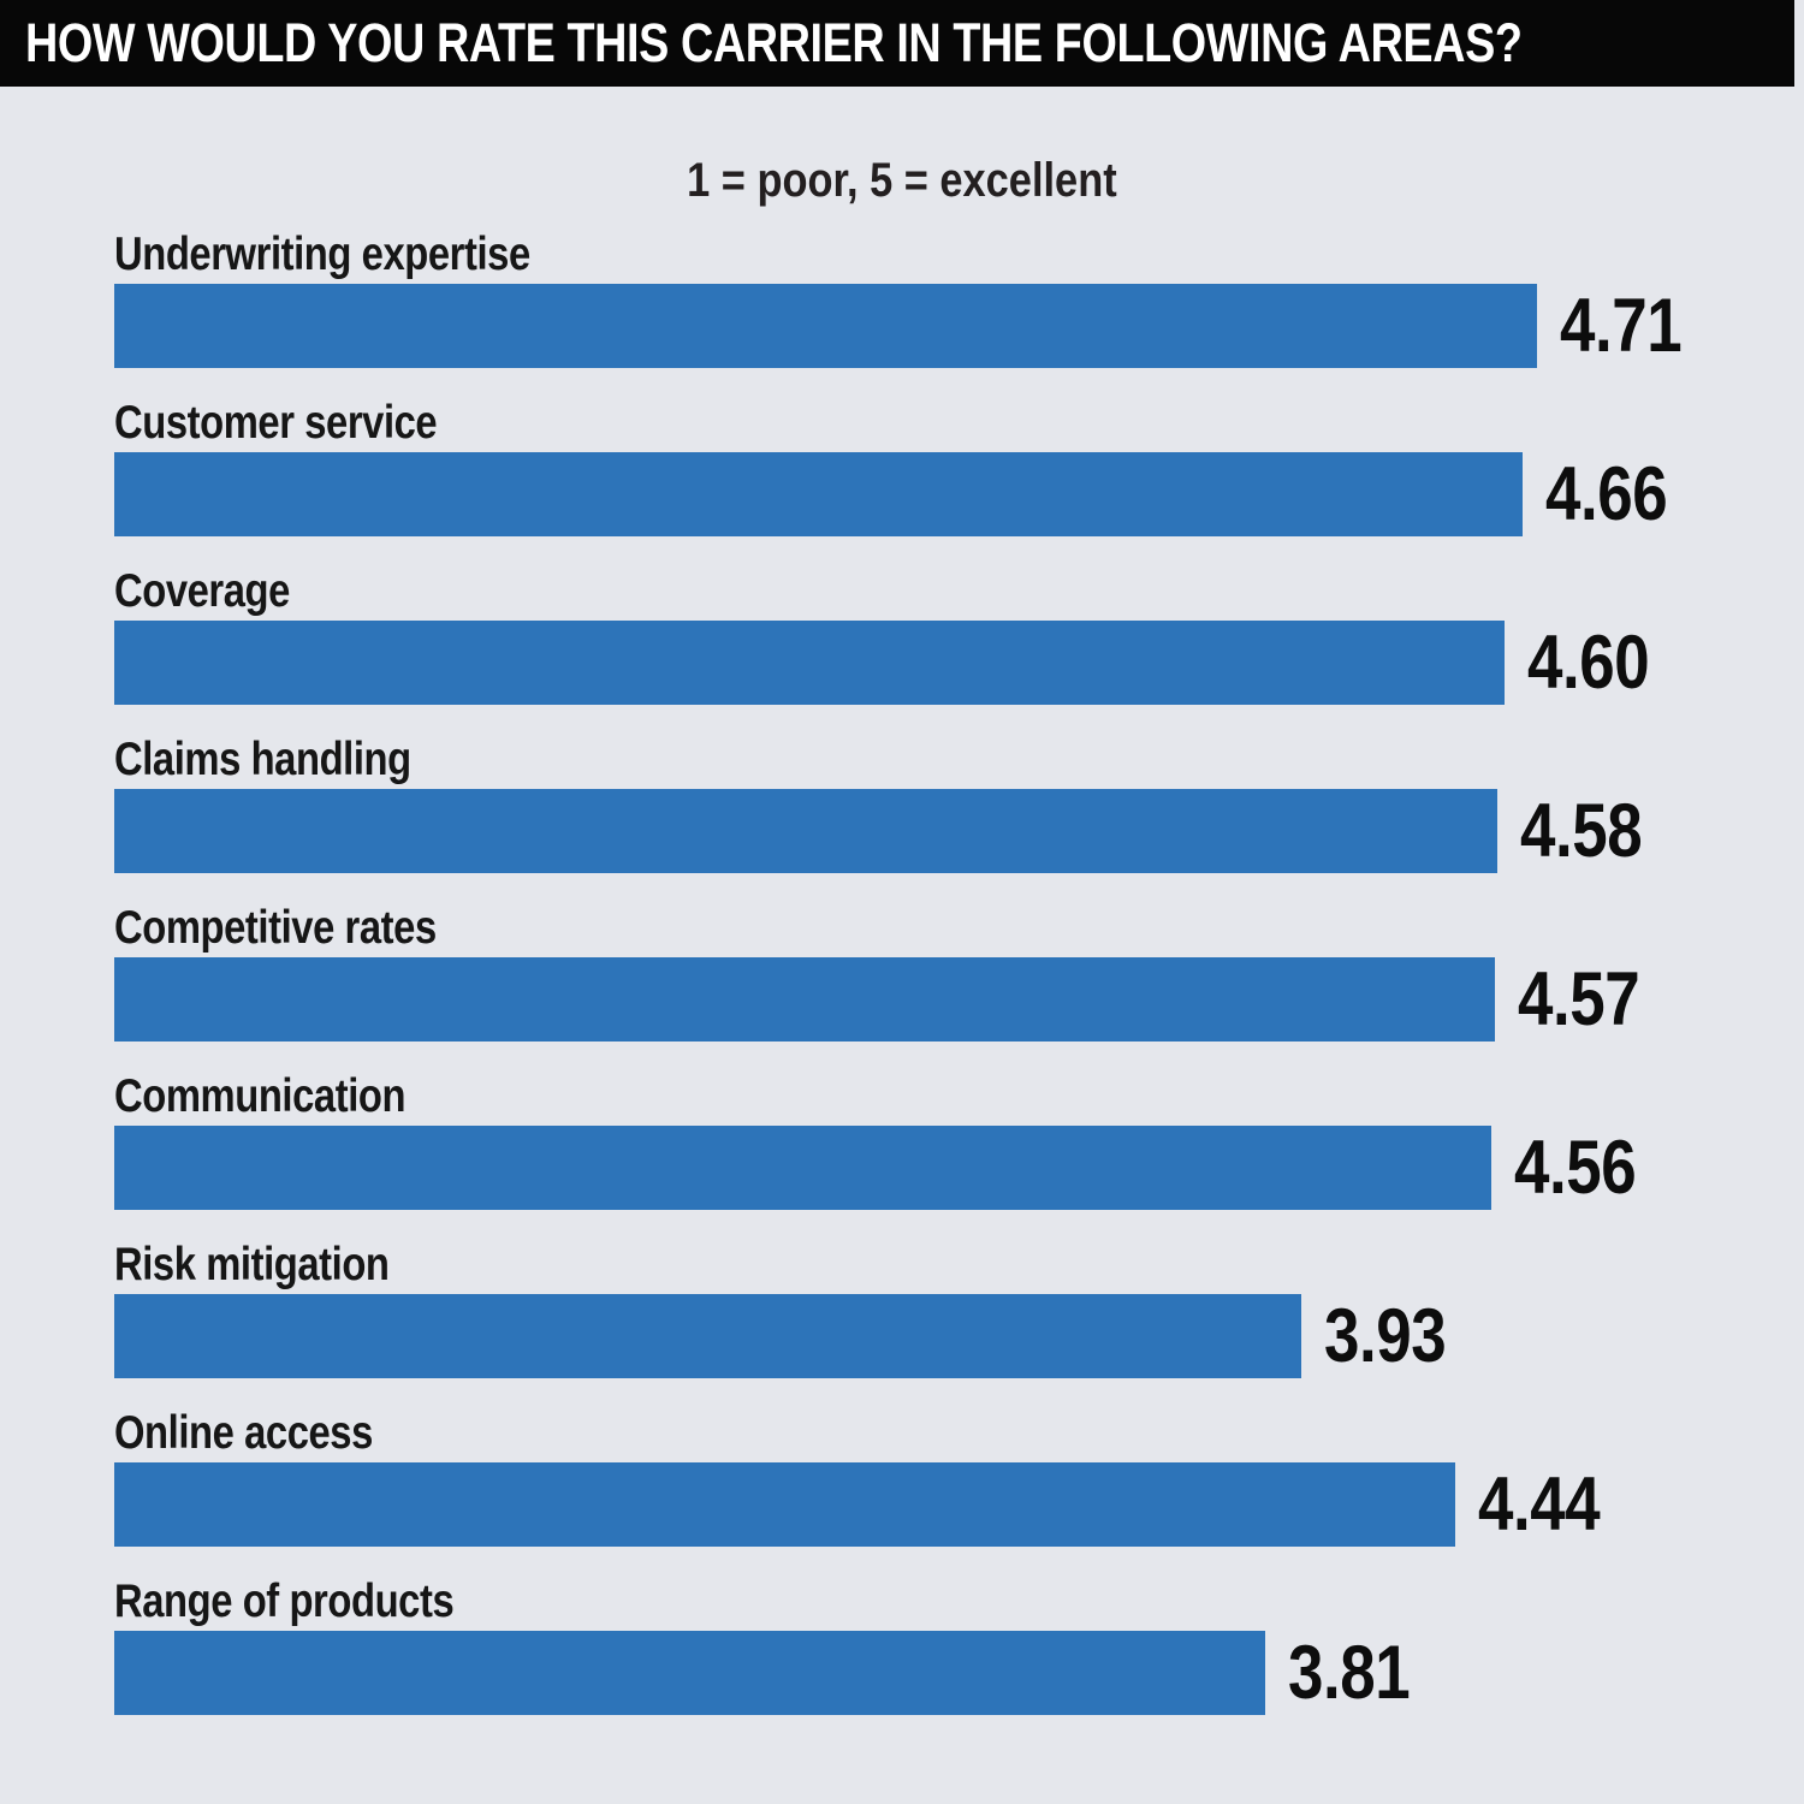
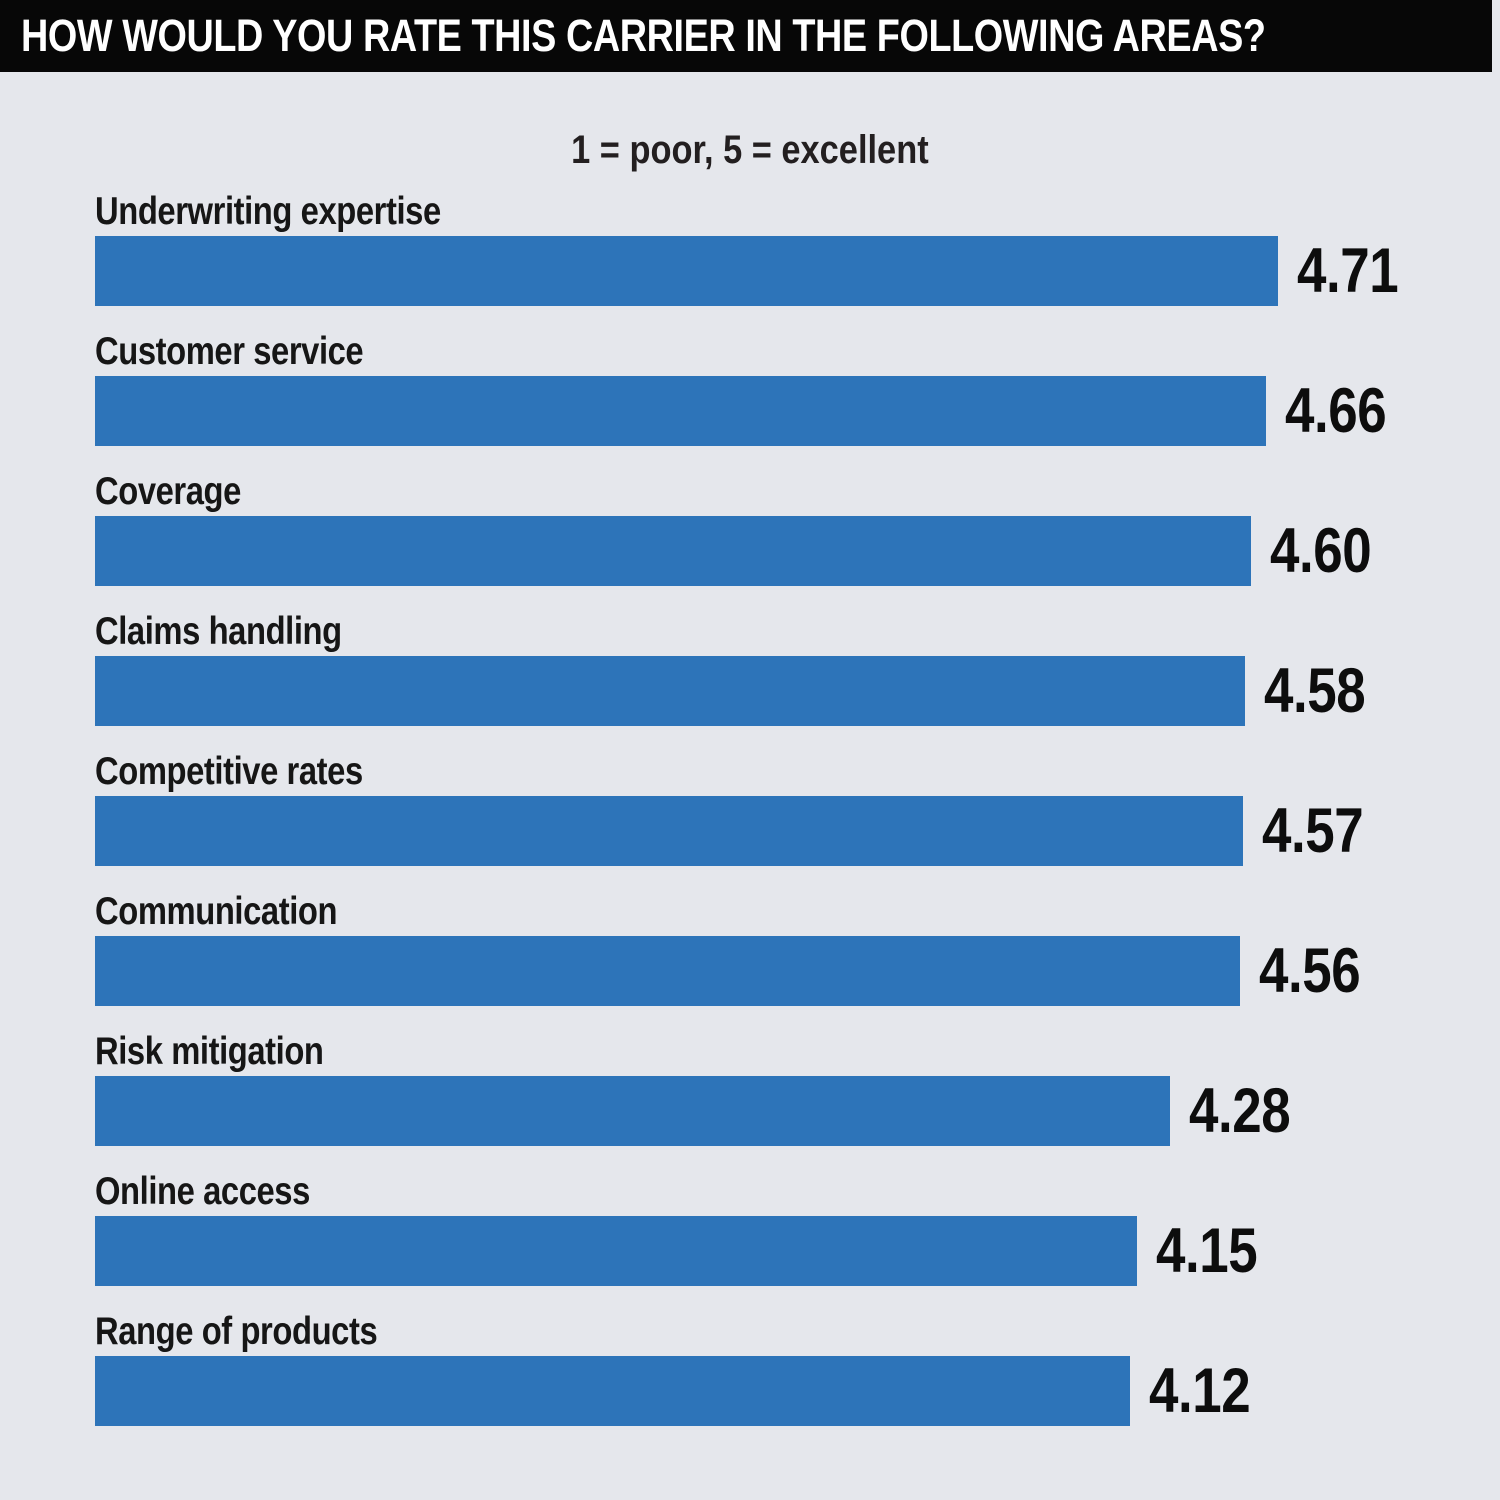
Risk mitigation: 3.93 -> 4.28
Online access: 4.44 -> 4.15
Range of products: 3.81 -> 4.12
